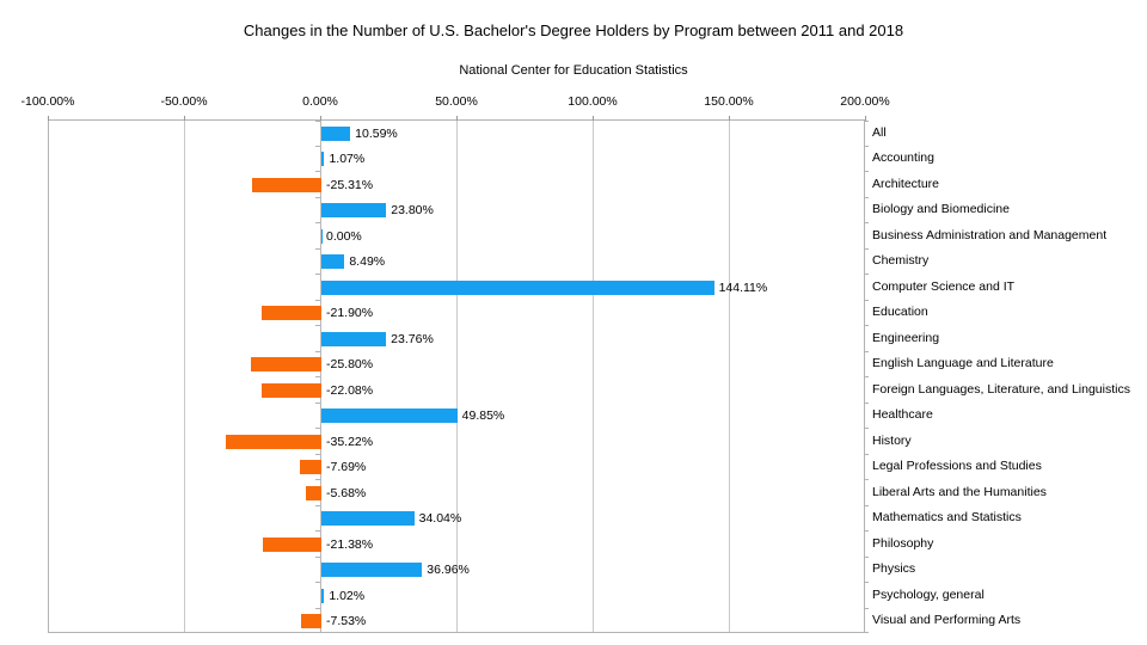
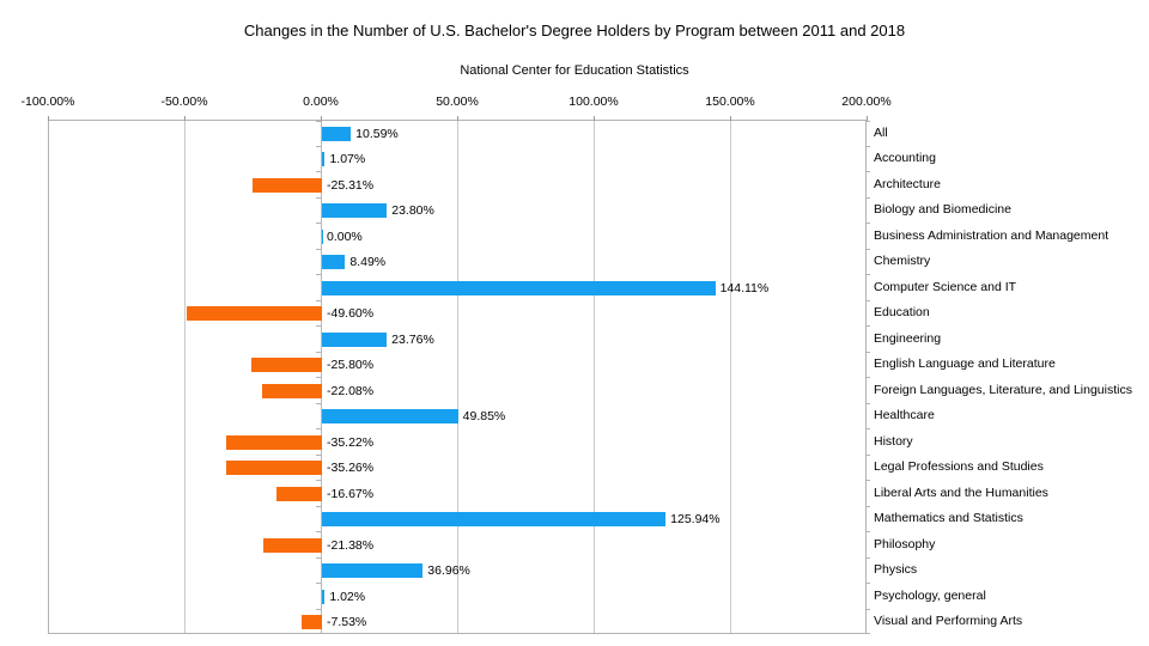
Education: -21.90% -> -49.60%
Legal Professions and Studies: -7.69% -> -35.26%
Liberal Arts and the Humanities: -5.68% -> -16.67%
Mathematics and Statistics: 34.04% -> 125.94%
